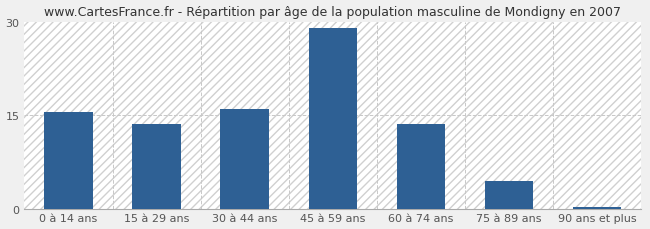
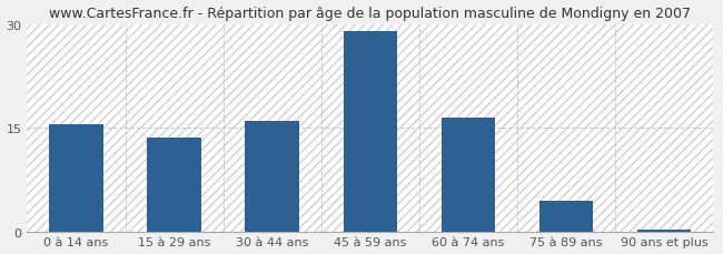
60 à 74 ans: 13.5 -> 16.4
